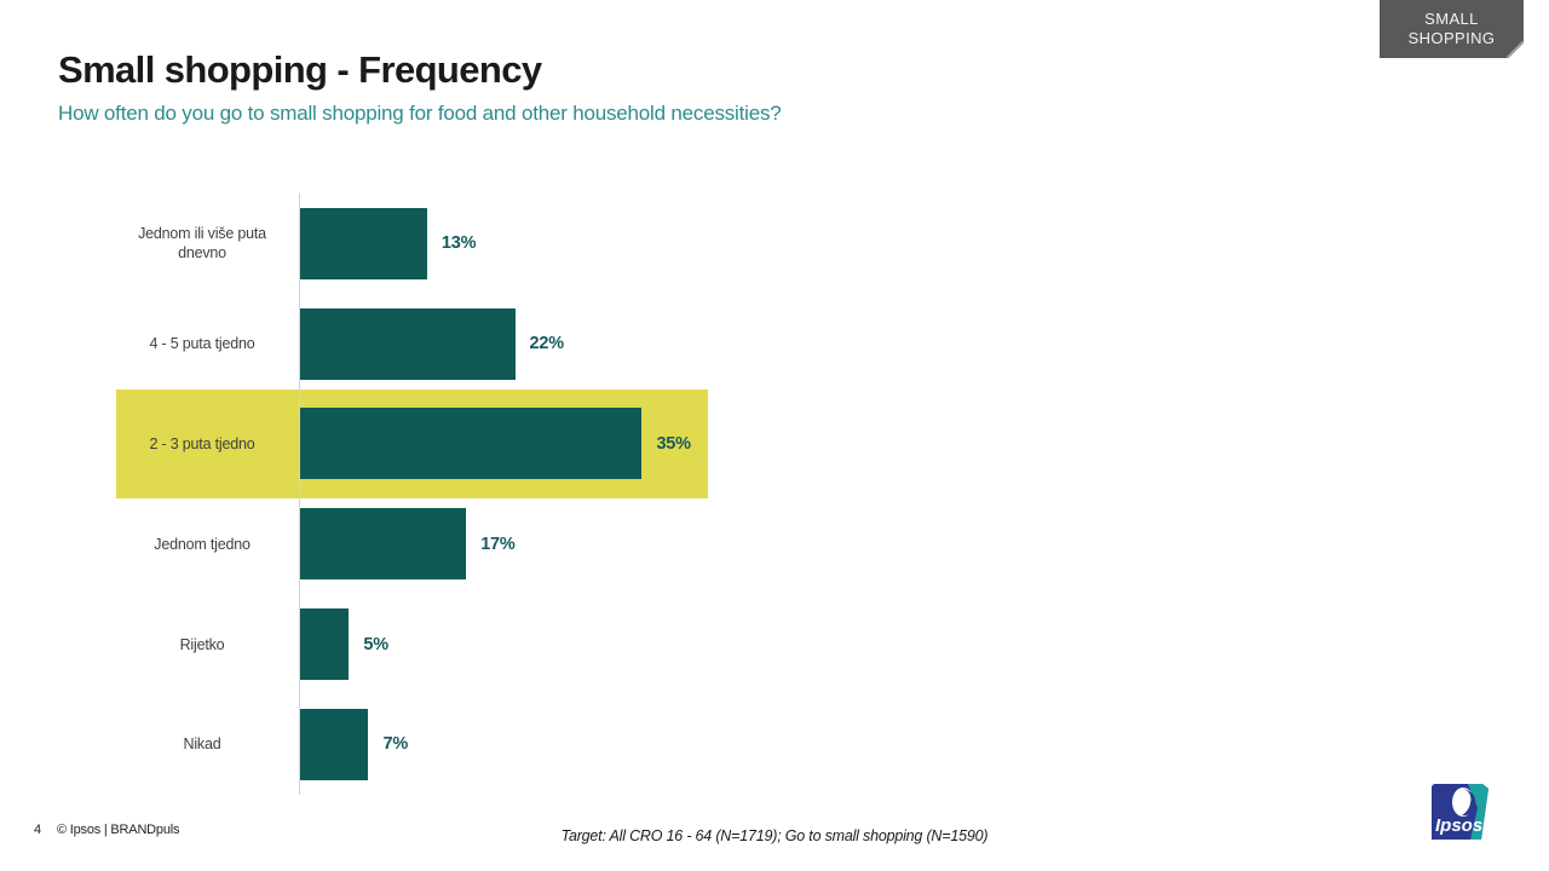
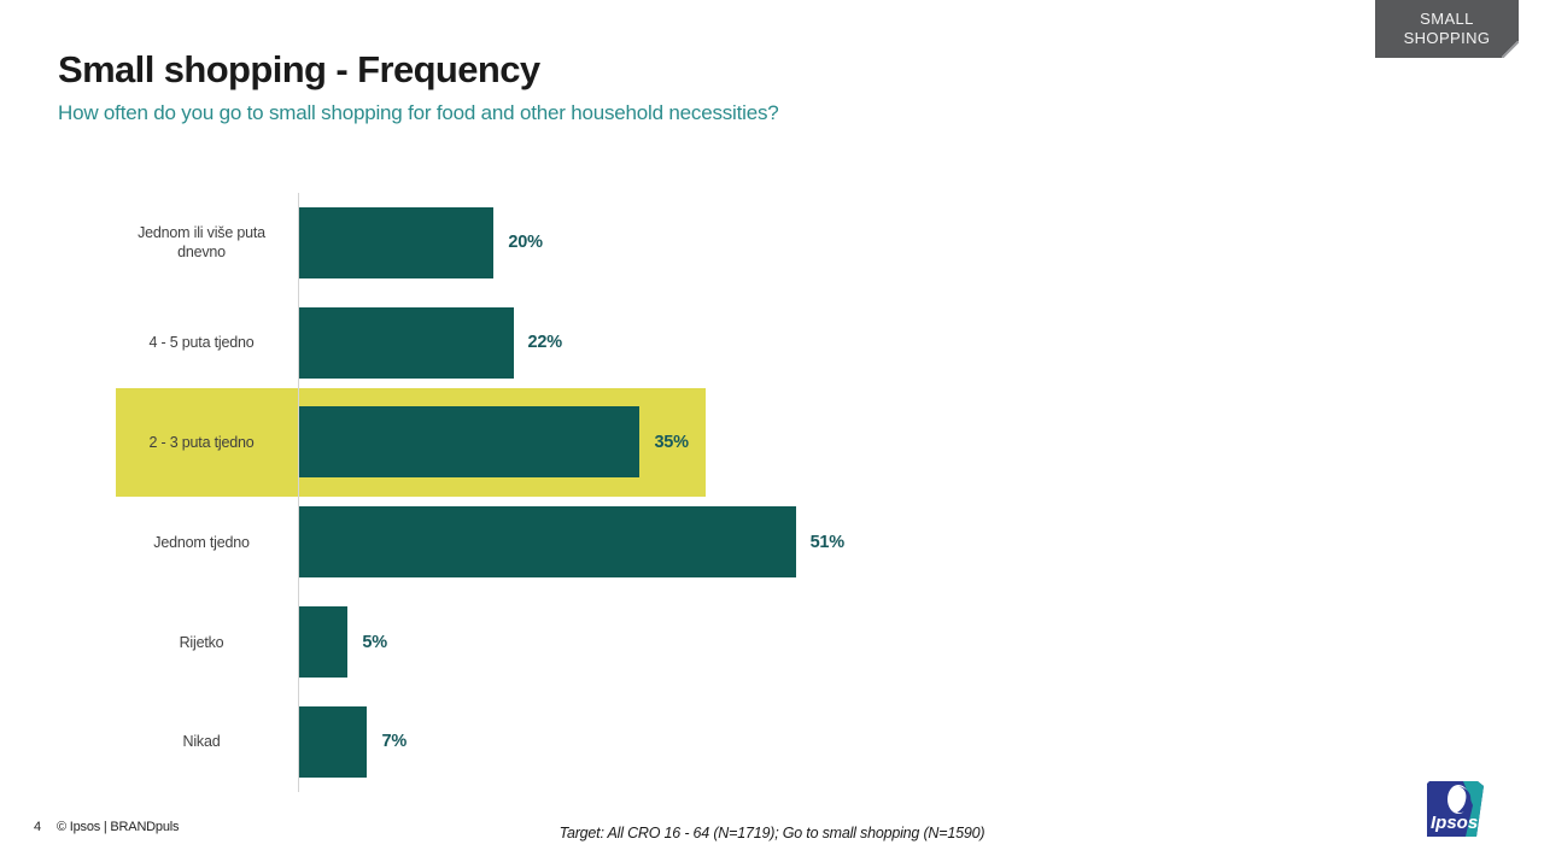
Jednom ili više puta dnevno: 13% -> 20%
Jednom tjedno: 17% -> 51%
